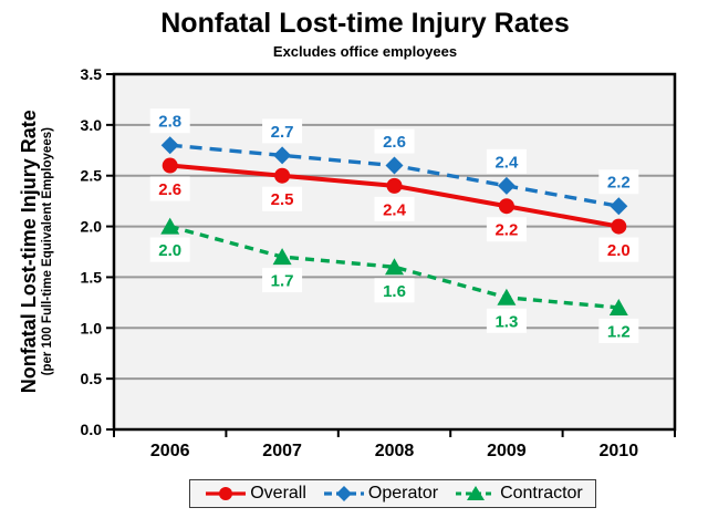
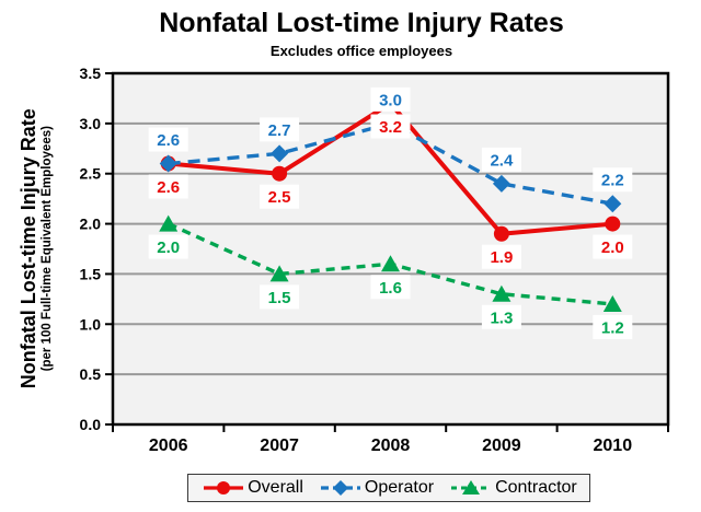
Operator/2006: 2.8 -> 2.6
Contractor/2007: 1.7 -> 1.5
Overall/2008: 2.4 -> 3.2
Operator/2008: 2.6 -> 3.0
Overall/2009: 2.2 -> 1.9
